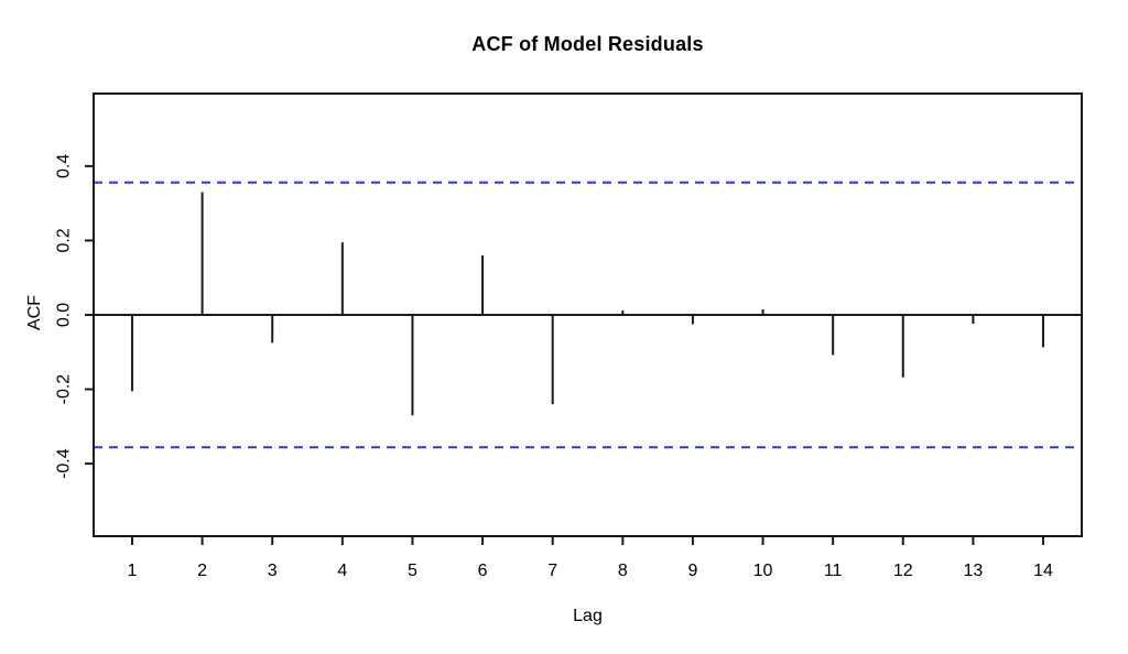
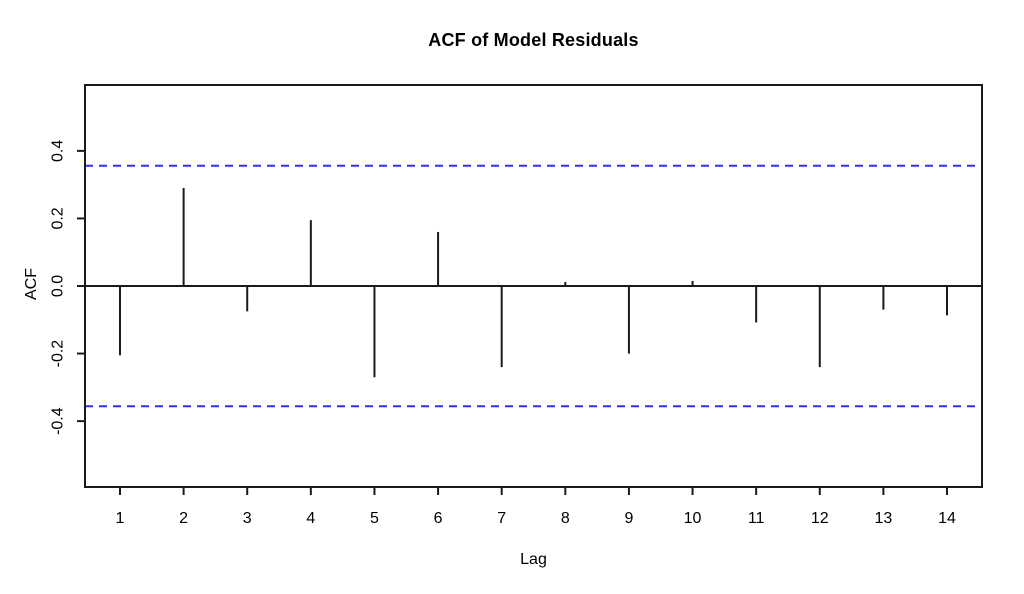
2: 0.33 -> 0.29
9: -0.03 -> -0.20
12: -0.17 -> -0.24
13: -0.02 -> -0.07
